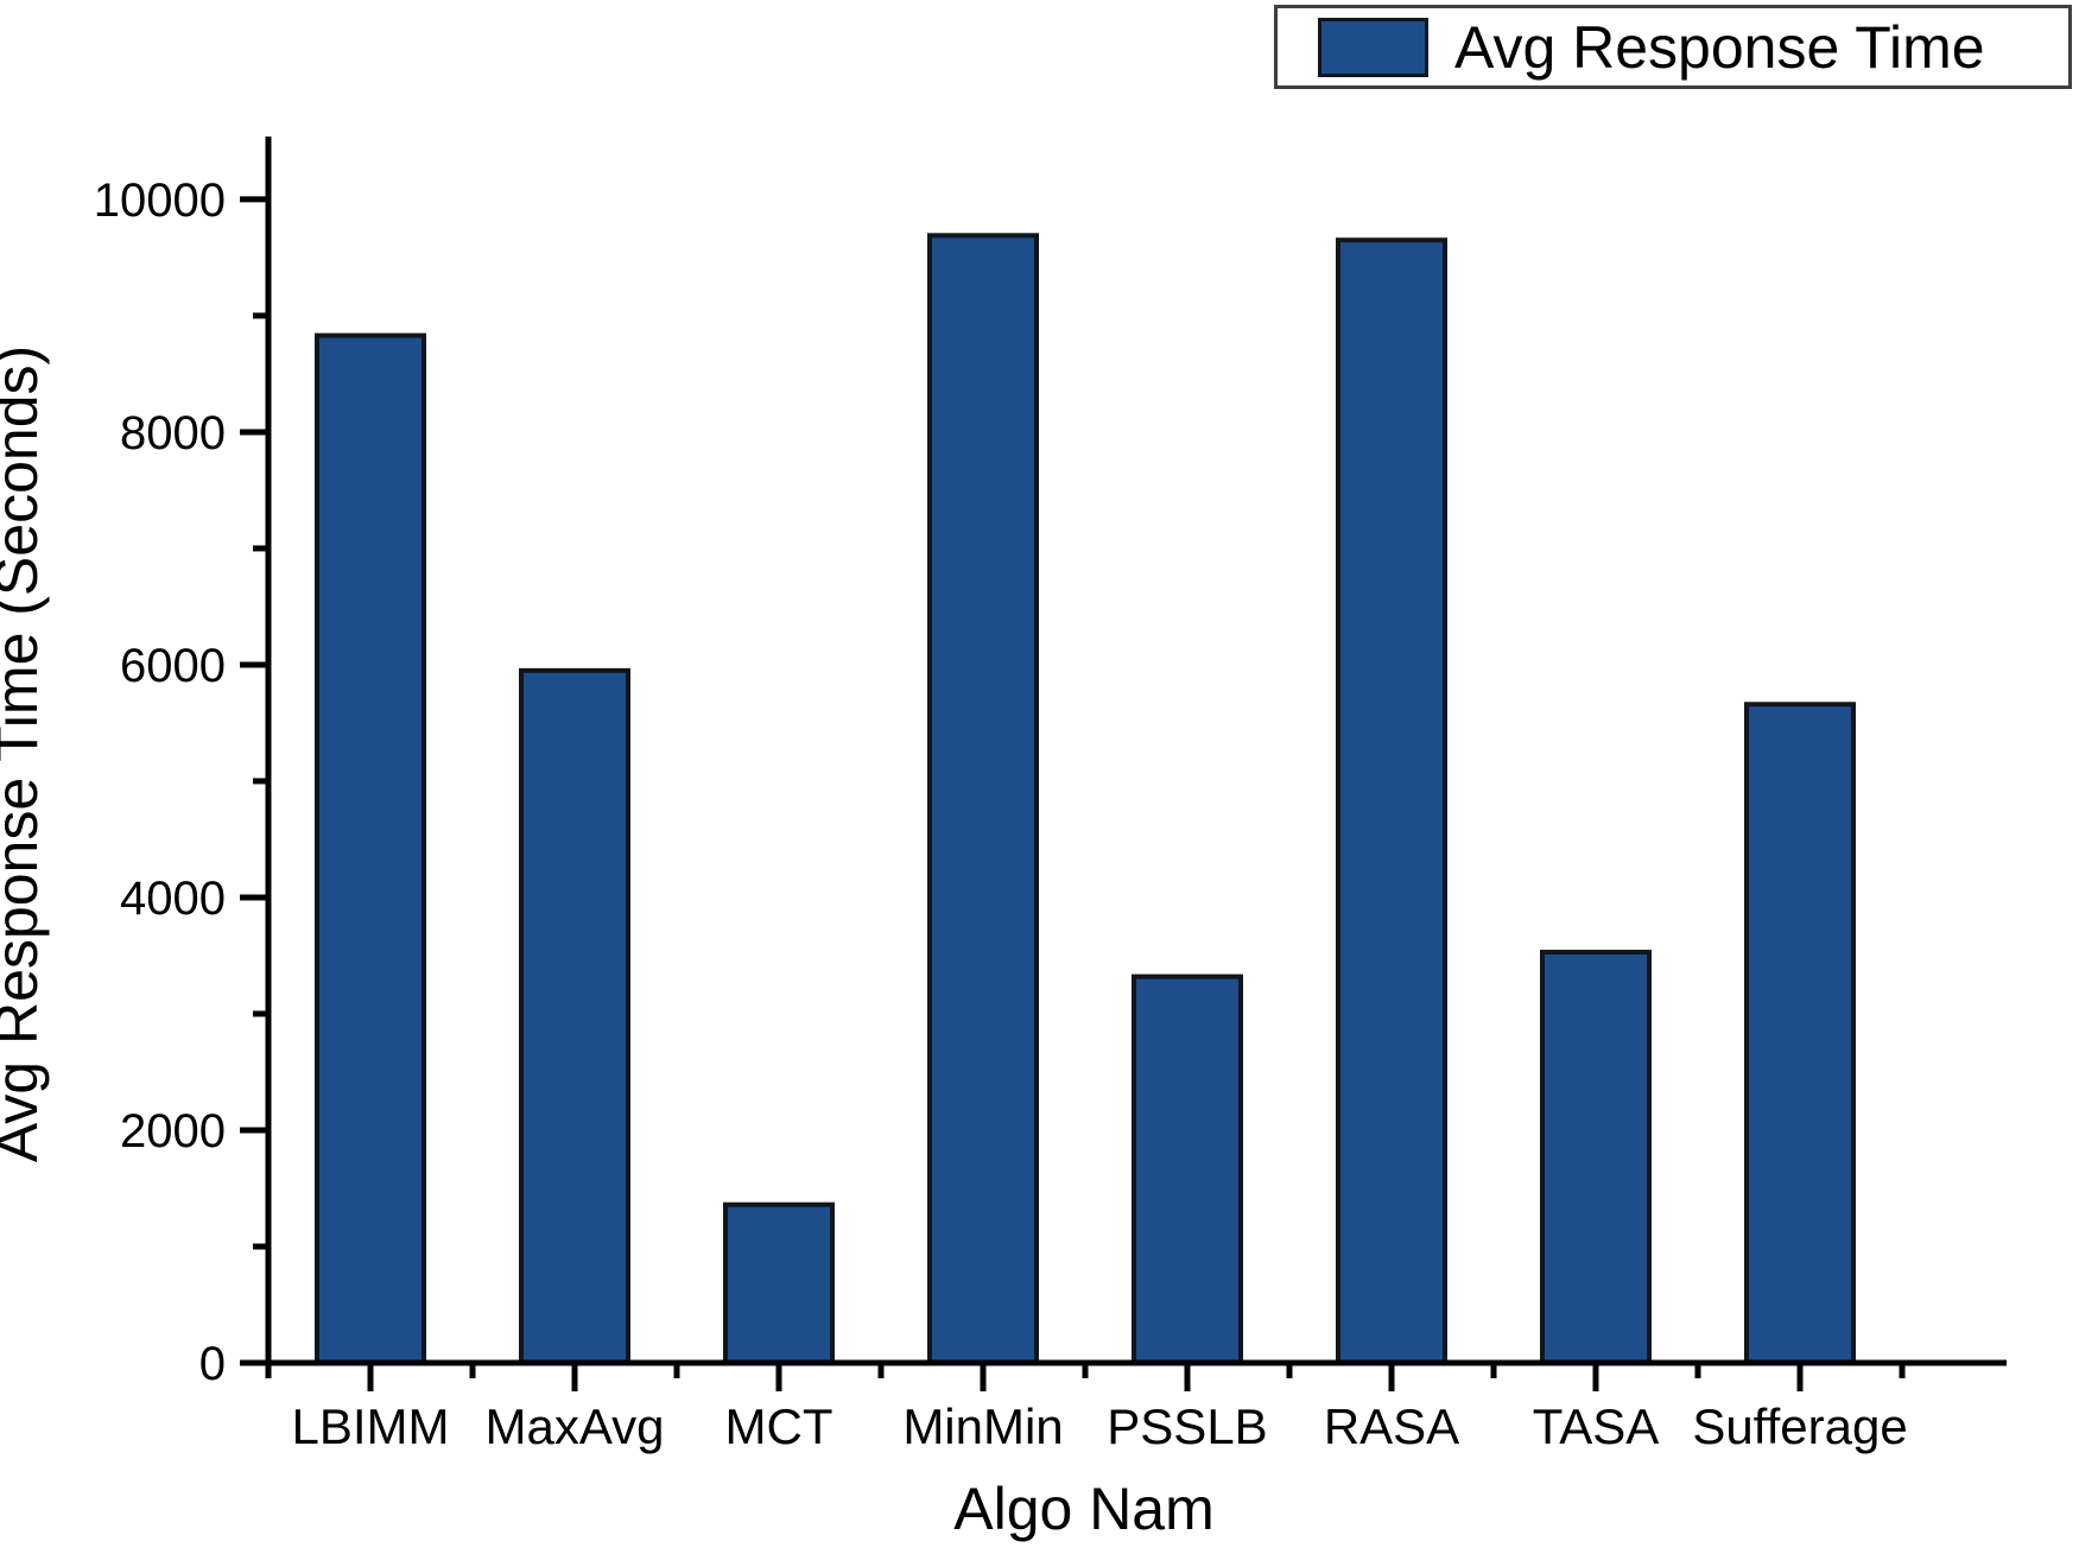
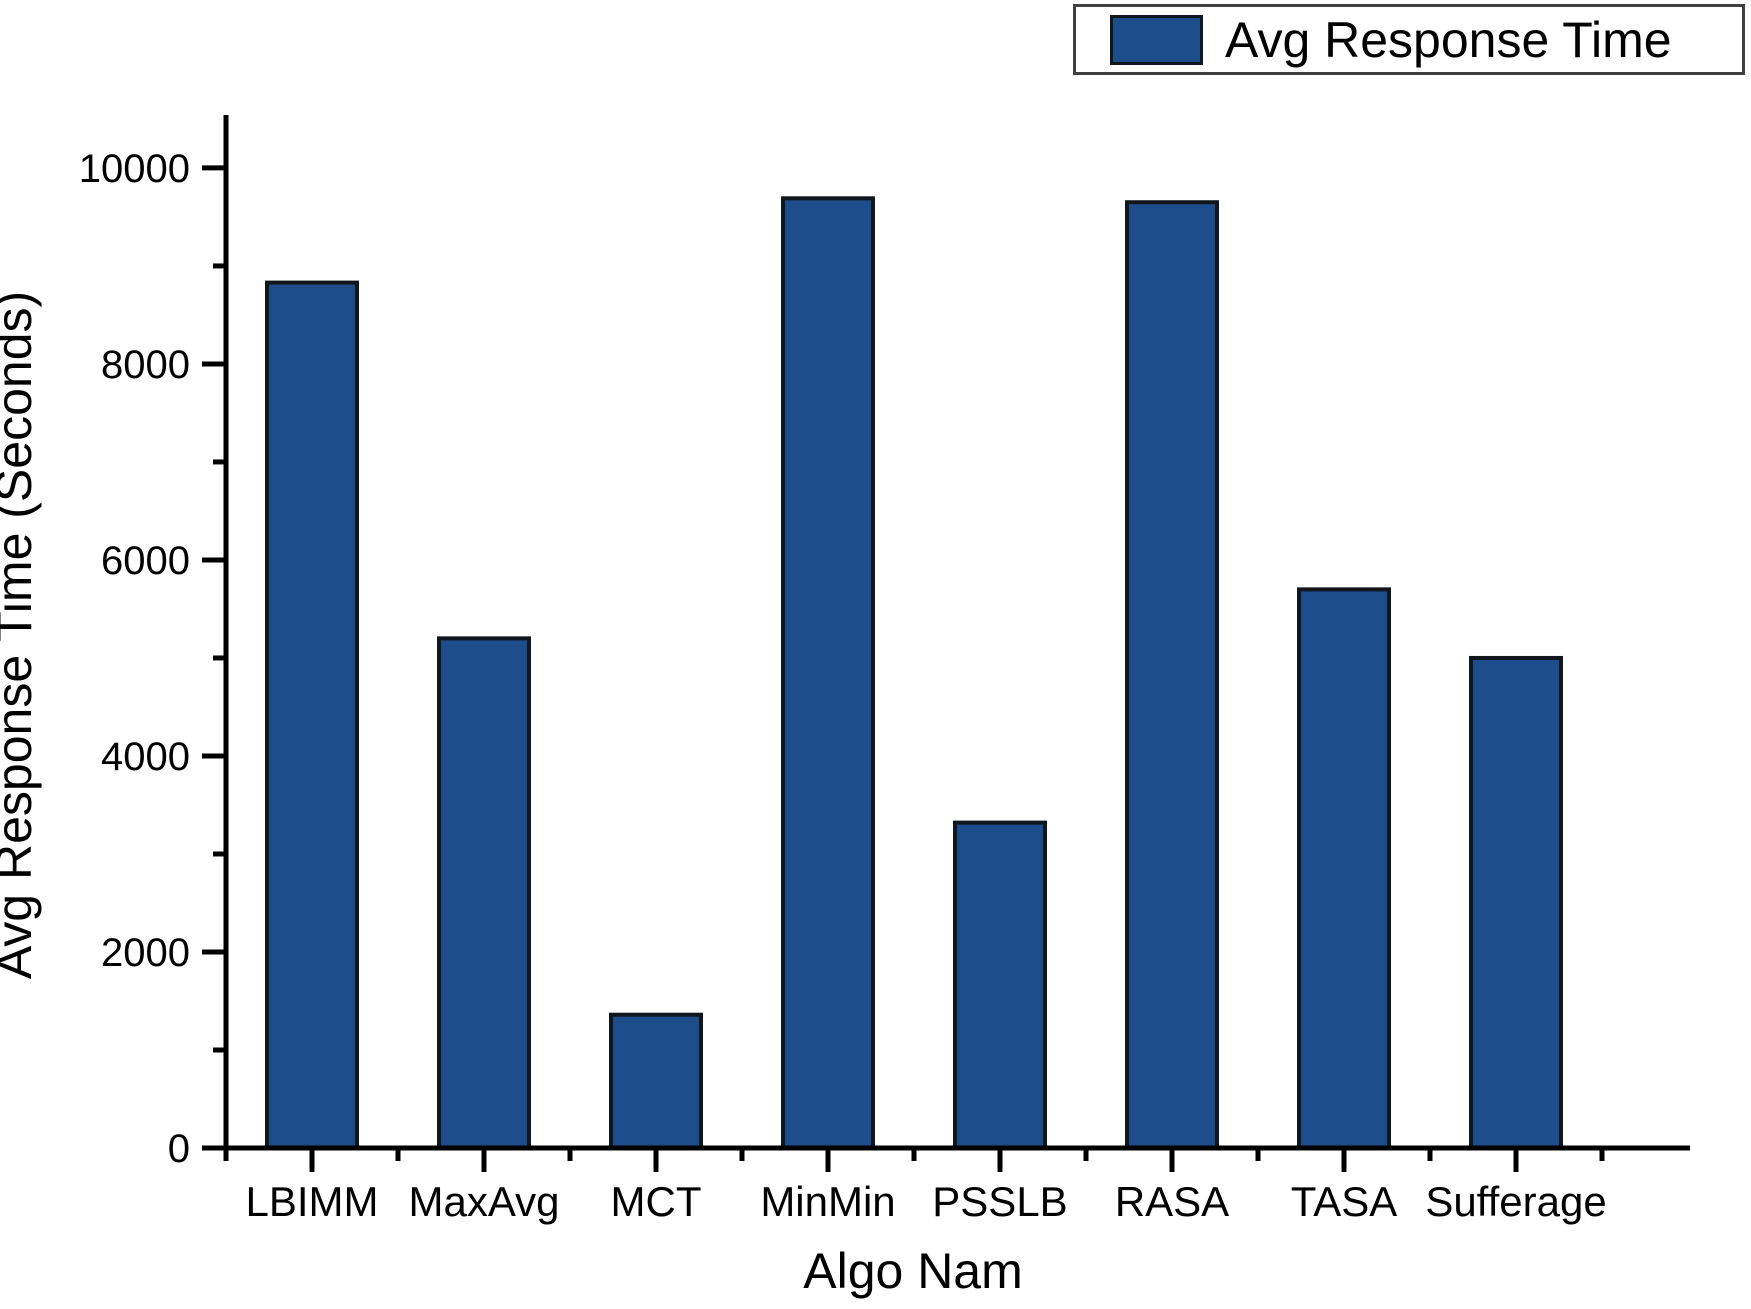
MaxAvg: 6000 -> 5200
TASA: 3500 -> 5700
Sufferage: 5700 -> 5000
